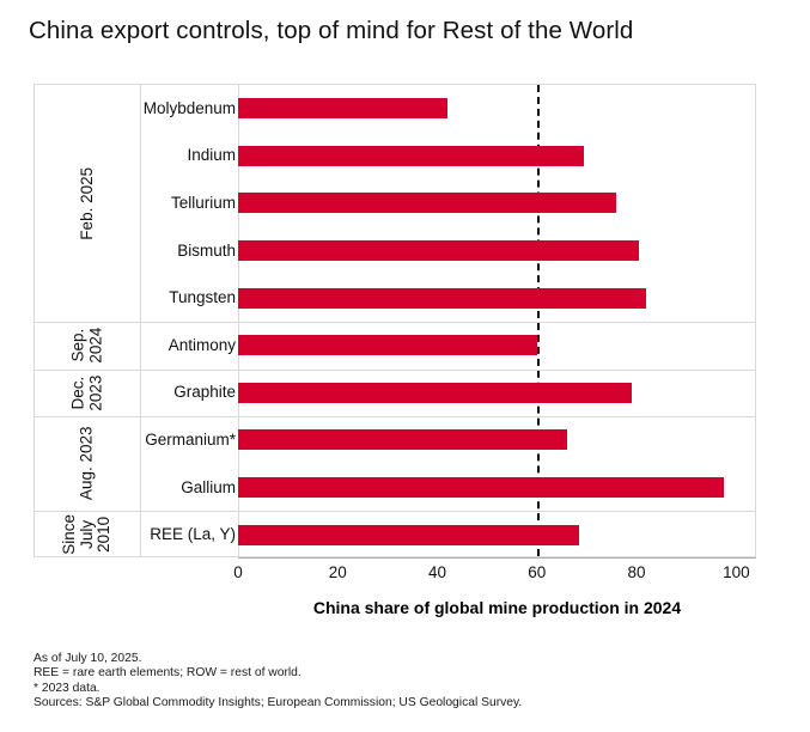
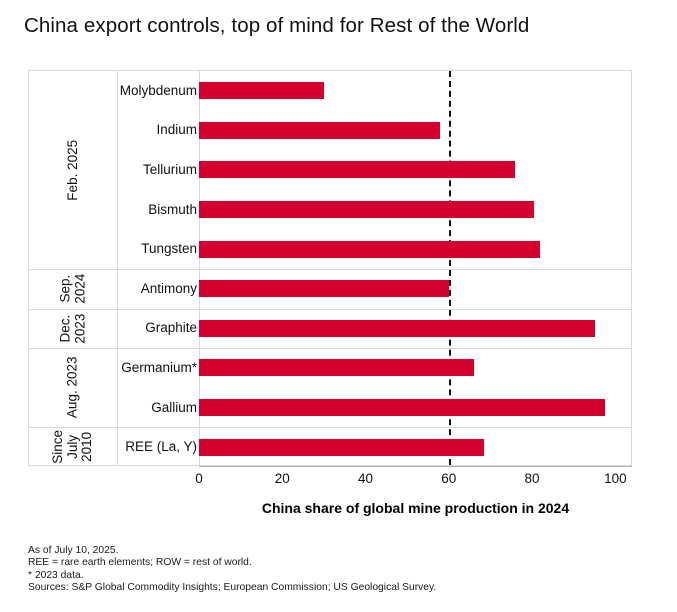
Molybdenum: 42 -> 30
Indium: 70 -> 58
Graphite: 79 -> 95
